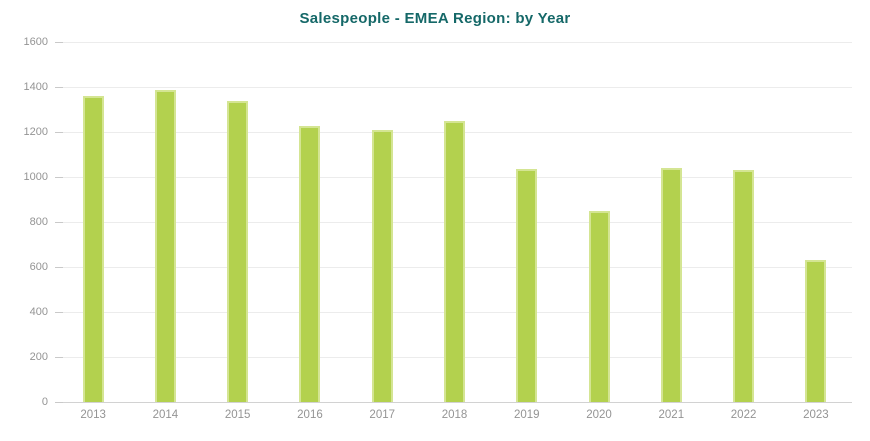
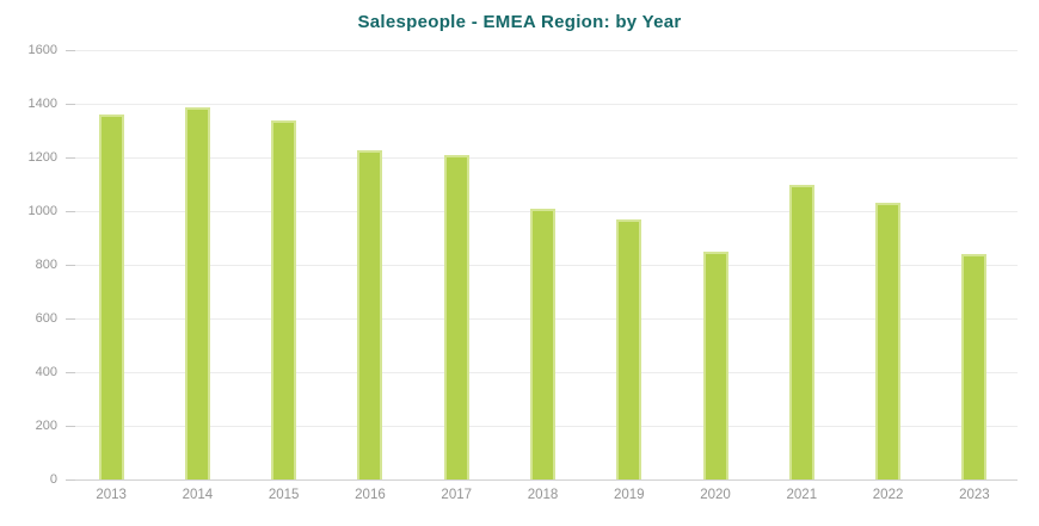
2018: 1250 -> 1010
2019: 1040 -> 970
2021: 1040 -> 1100
2023: 630 -> 840
